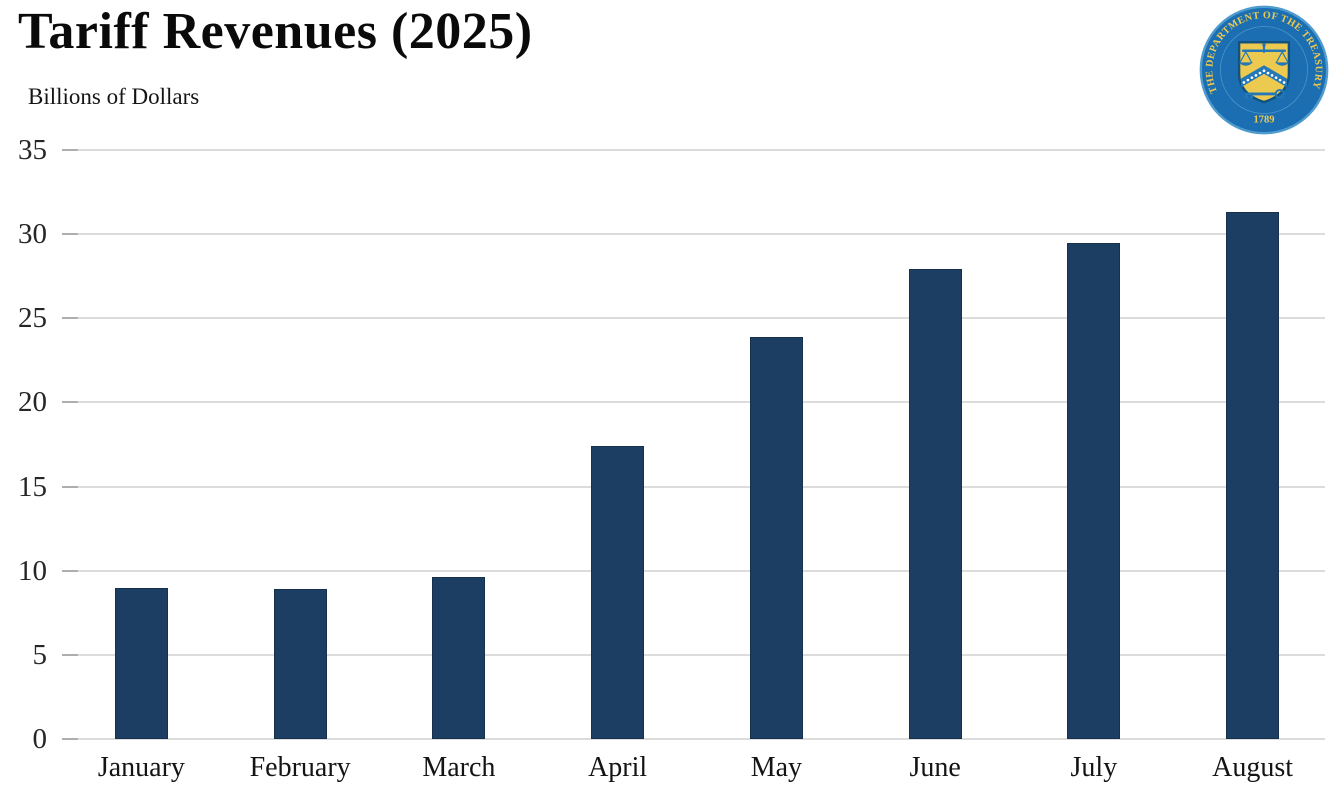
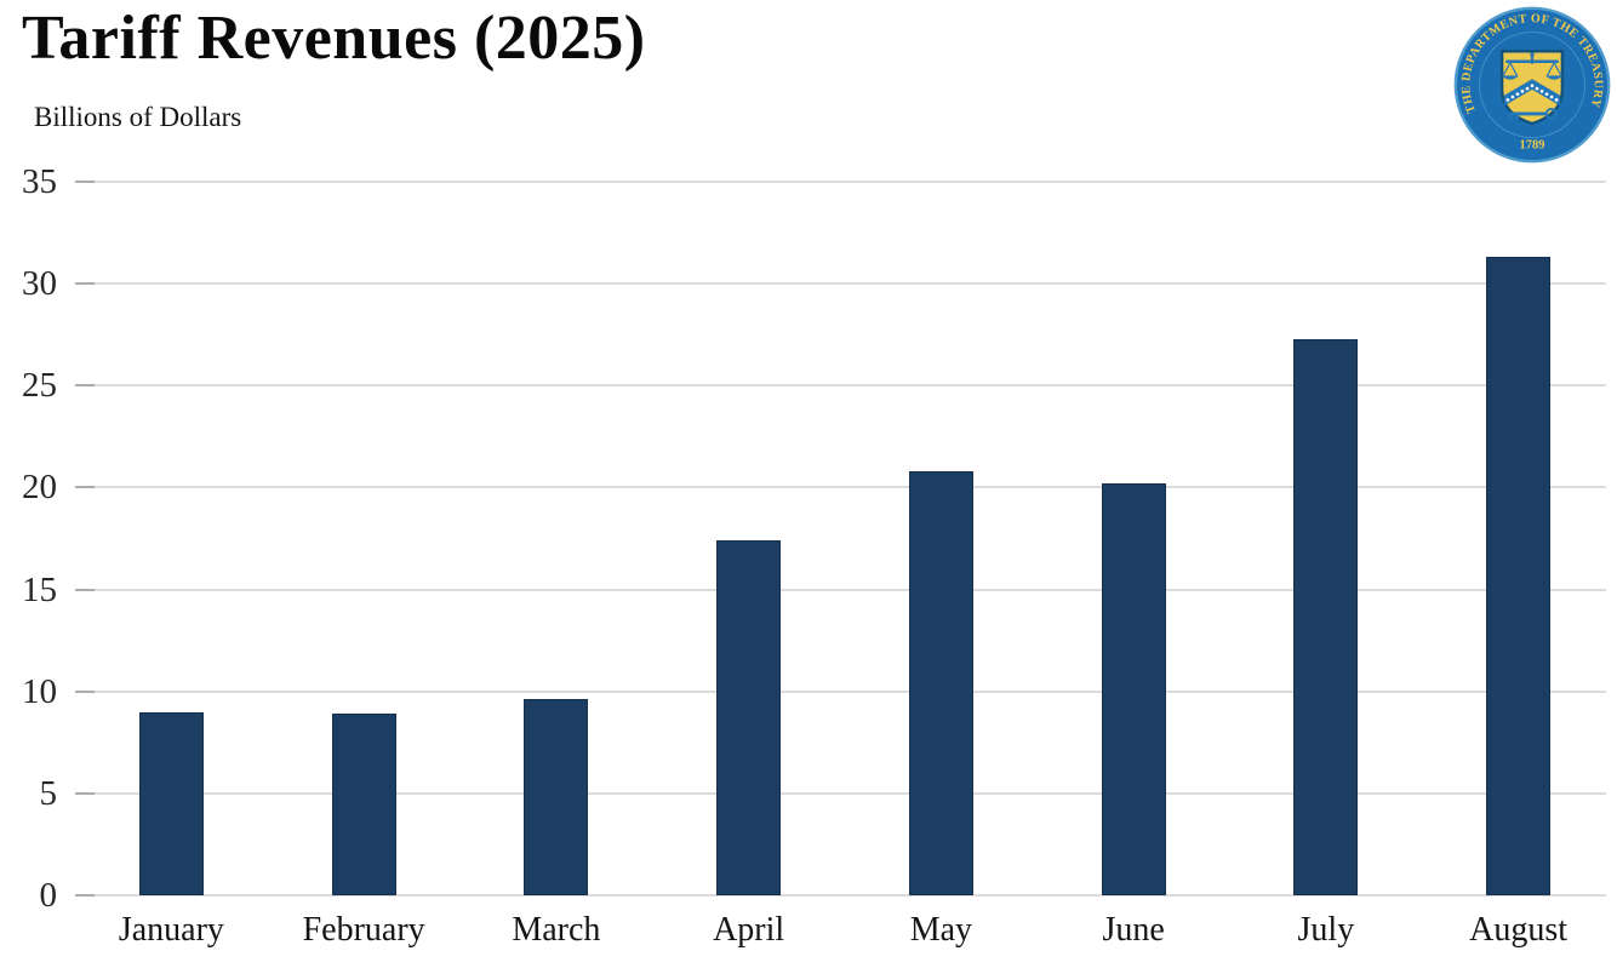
May: 23.9 -> 20.8
June: 27.9 -> 20.2
July: 29.5 -> 27.3
